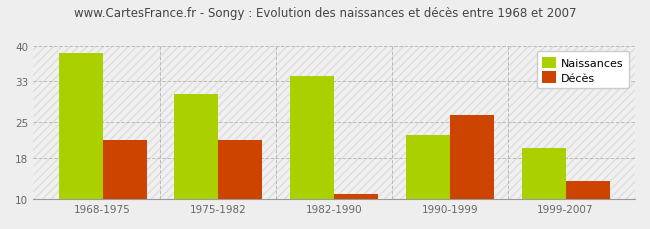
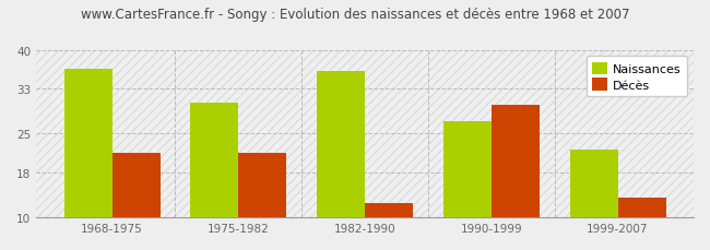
Naissances/1968-1975: 38.5 -> 36.6
Naissances/1982-1990: 34.0 -> 36.2
Décès/1982-1990: 11.0 -> 12.6
Naissances/1990-1999: 22.5 -> 27.2
Décès/1990-1999: 26.5 -> 30.2
Naissances/1999-2007: 20.0 -> 22.2
